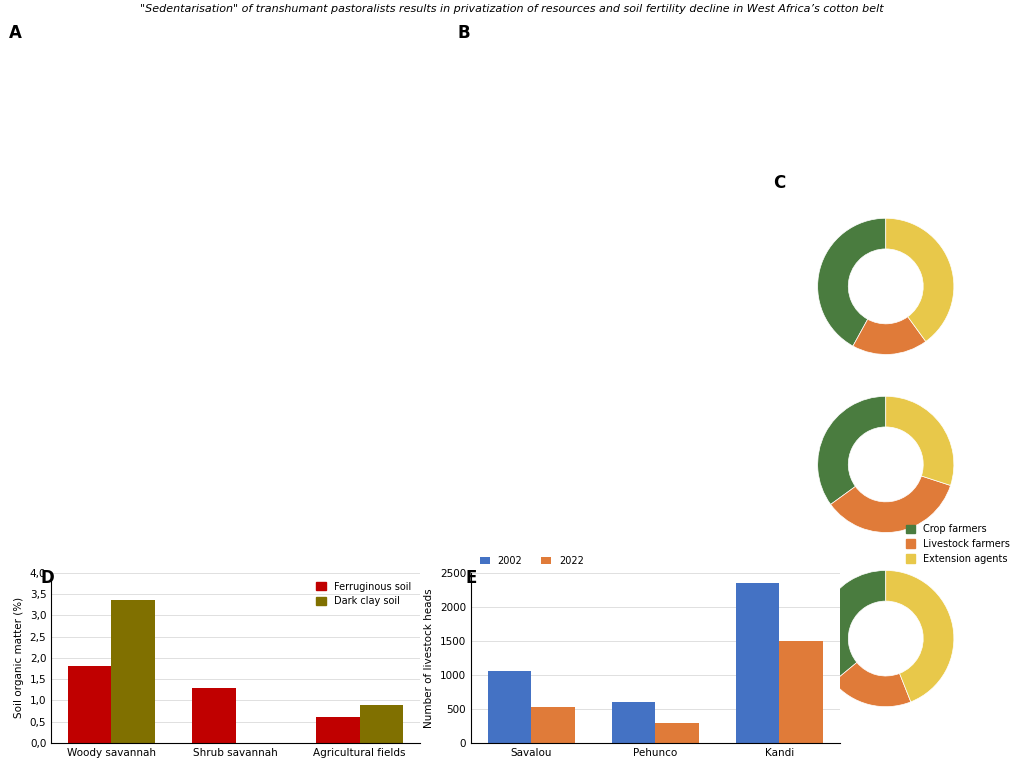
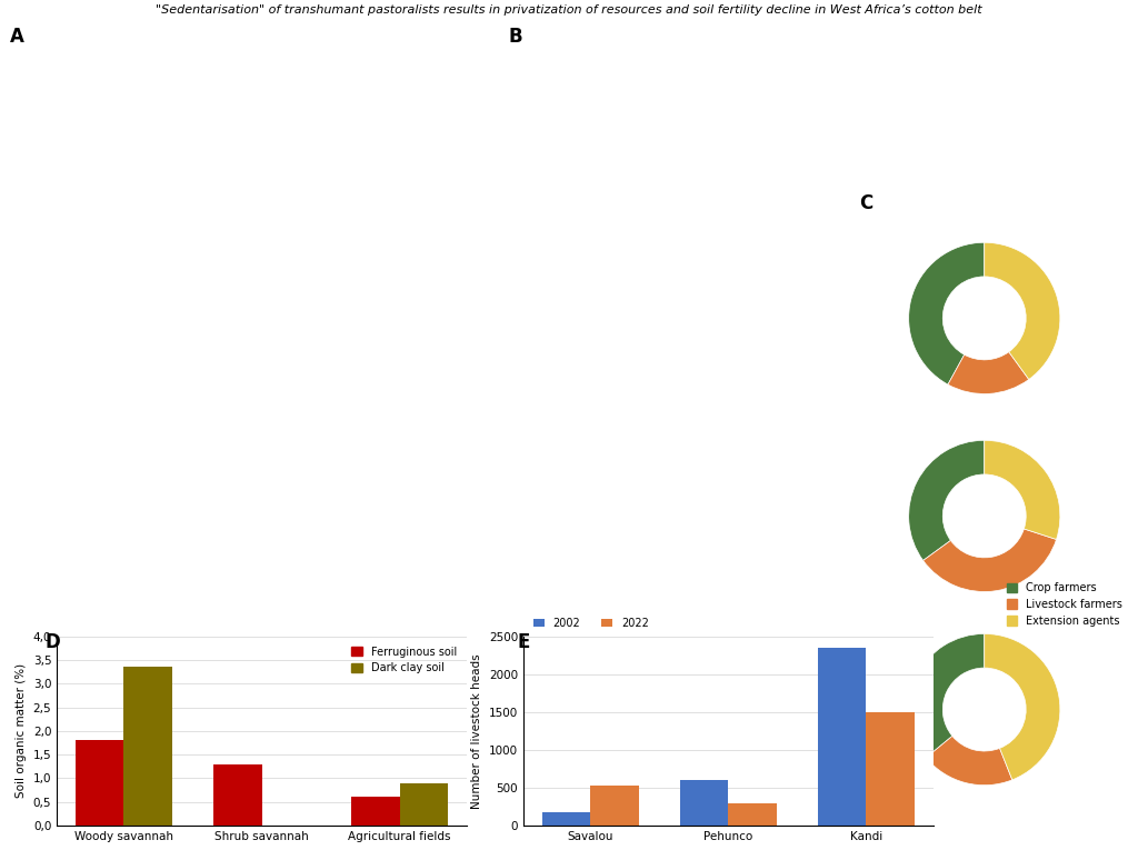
2002/Savalou: 1060 -> 170
